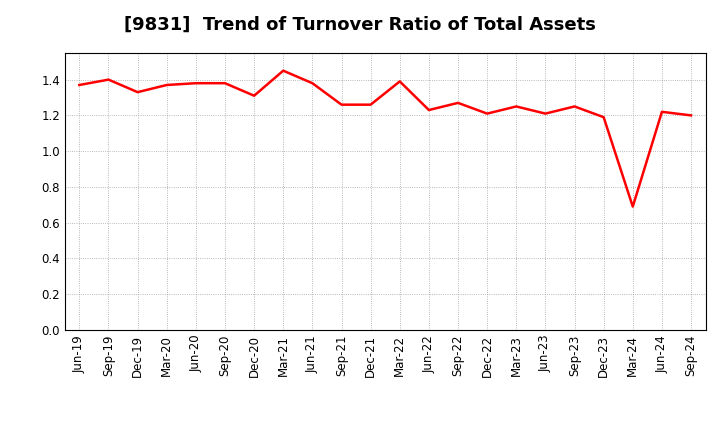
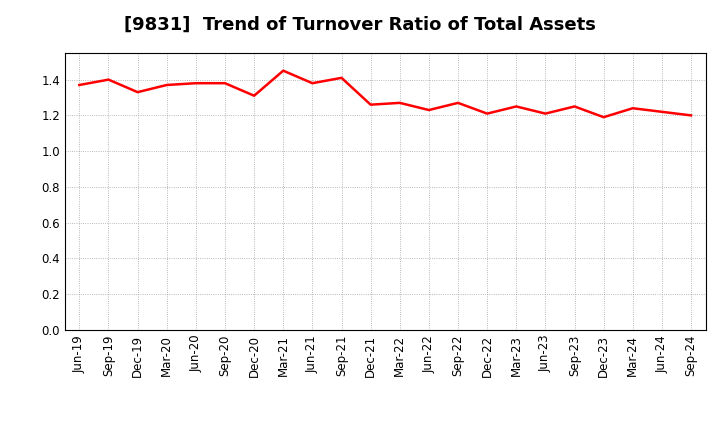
Sep-21: 1.26 -> 1.41
Mar-22: 1.39 -> 1.27
Mar-24: 0.69 -> 1.24
